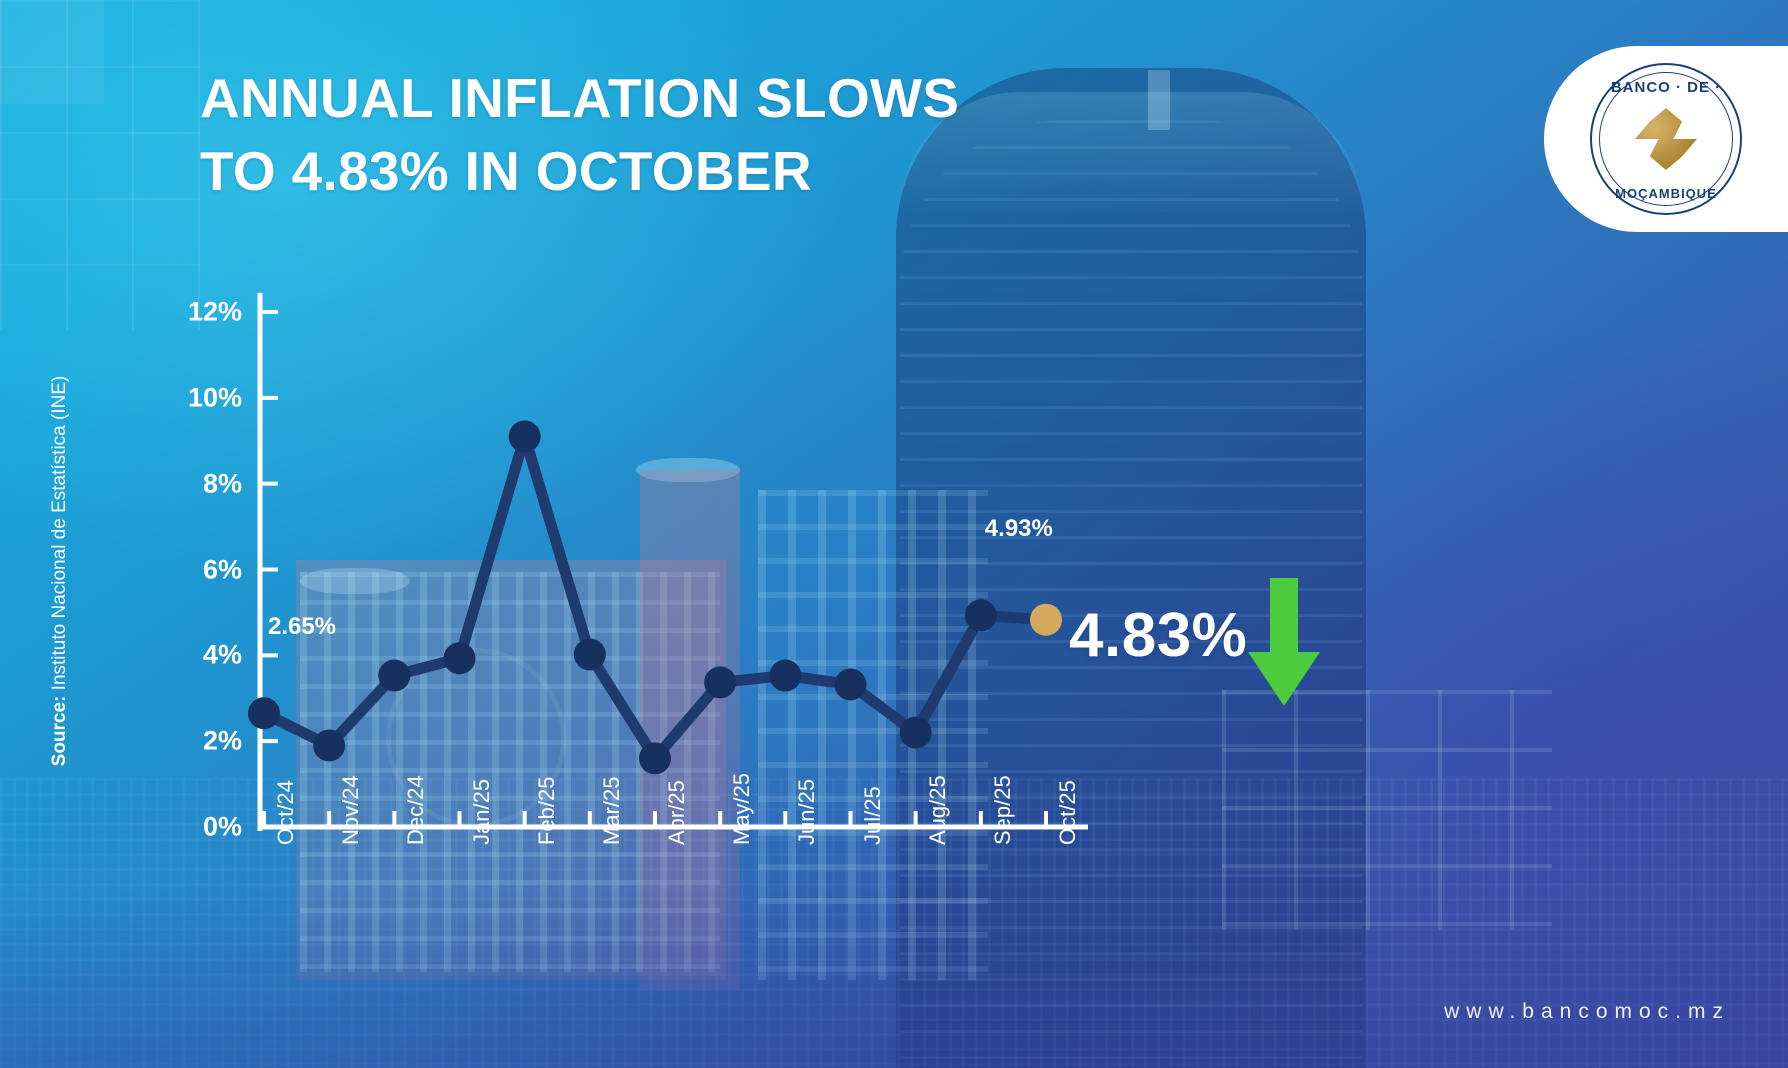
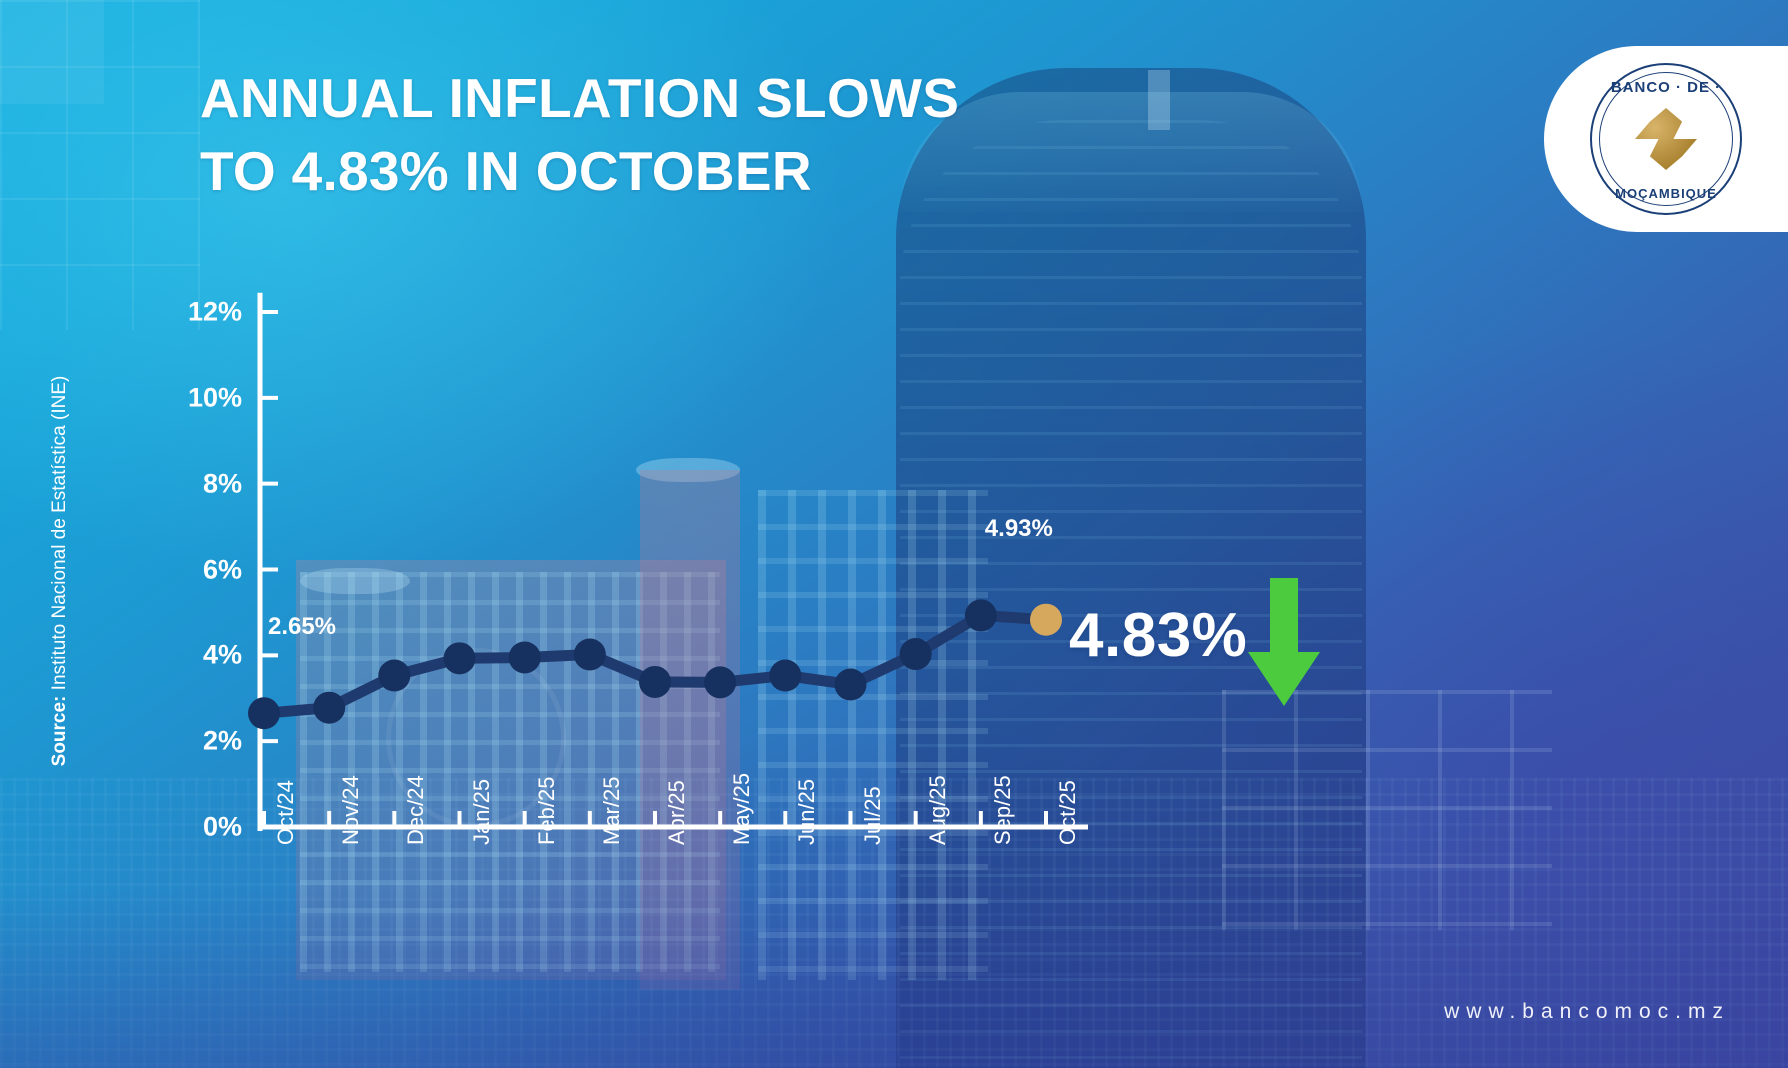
Nov/24: 1.9% -> 2.8%
Feb/25: 9.1% -> 4.0%
Apr/25: 1.6% -> 3.4%
Aug/25: 2.2% -> 4.0%
